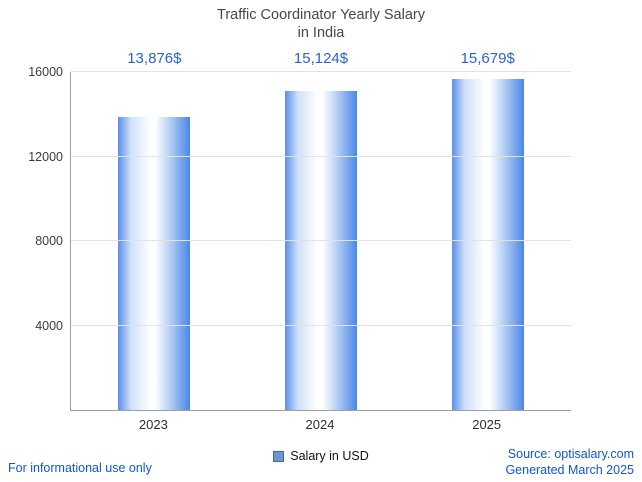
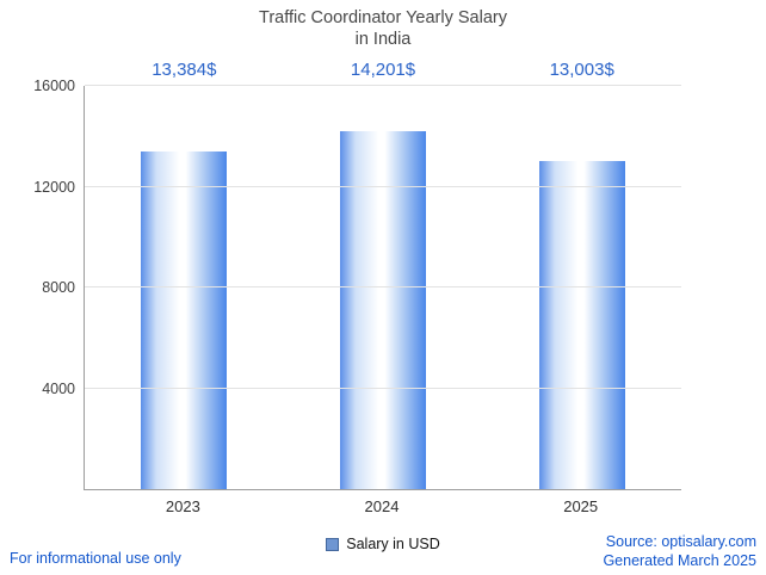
2023: 13,876 -> 13,384
2024: 15,124 -> 14,201
2025: 15,679 -> 13,003
